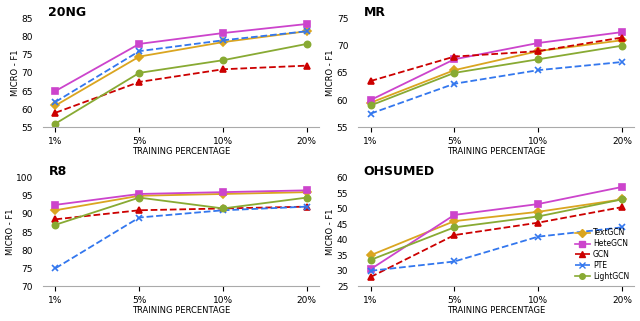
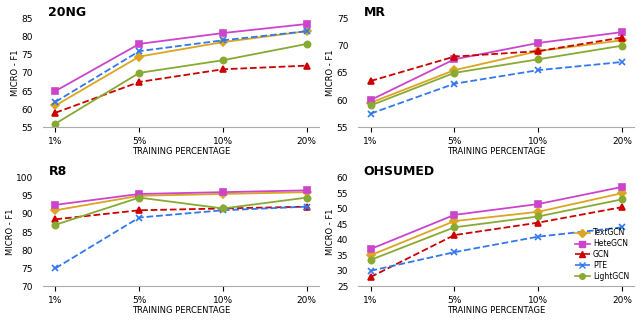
OHSUMED/HeteGCN/1%: 30.5 -> 37.0
OHSUMED/PTE/5%: 33 -> 36
OHSUMED/TextGCN/20%: 53 -> 55
